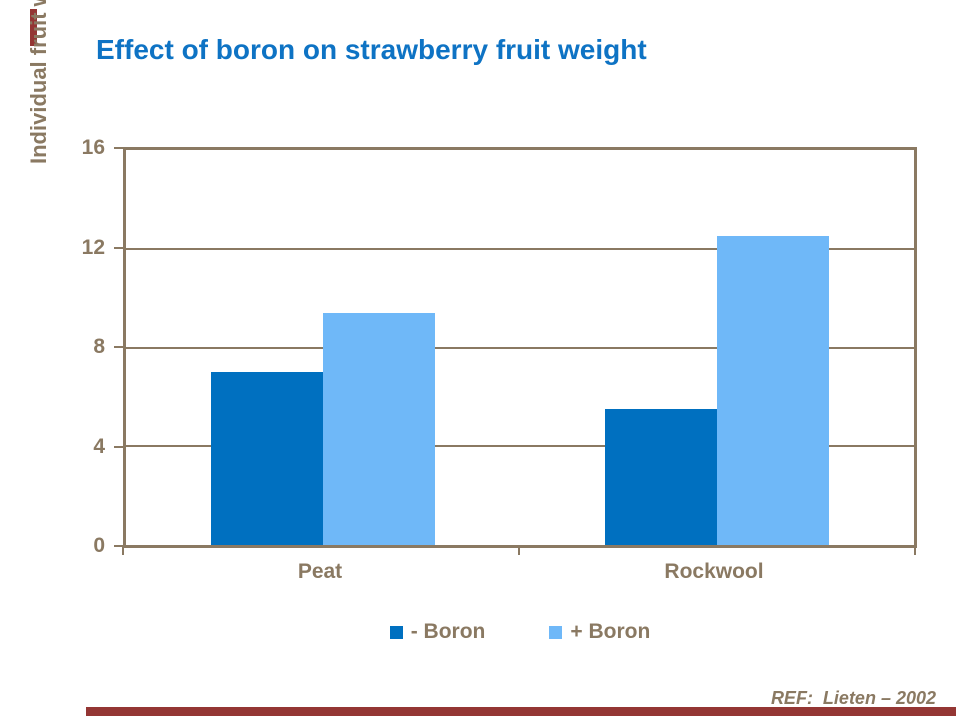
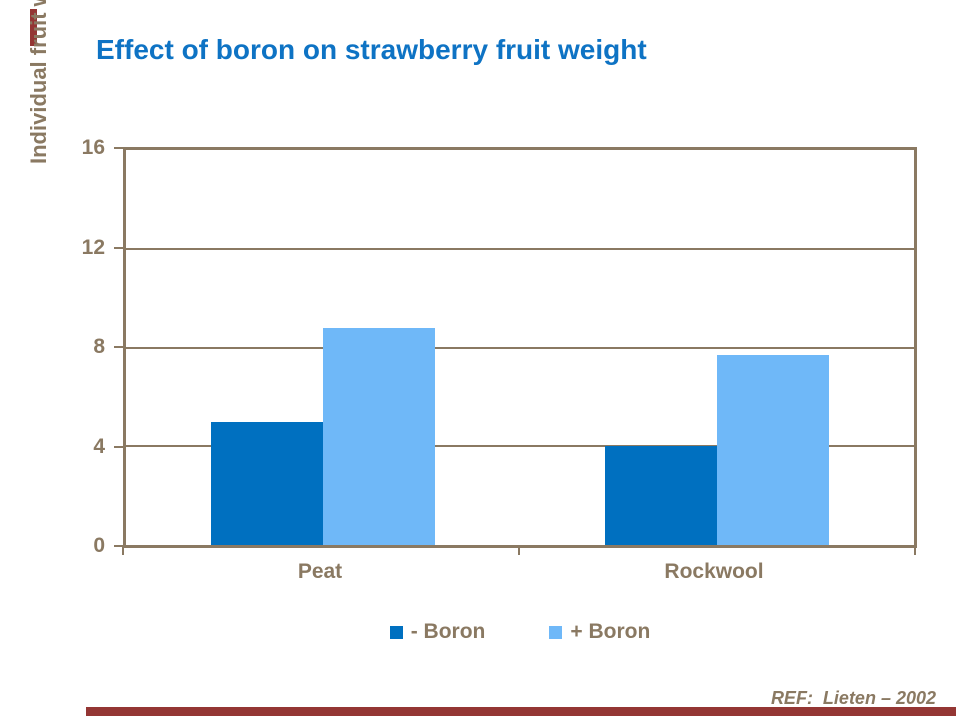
- Boron/Peat: 7.0 -> 5.0
+ Boron/Peat: 9.4 -> 8.8
- Boron/Rockwool: 5.5 -> 4.0
+ Boron/Rockwool: 12.5 -> 7.7
